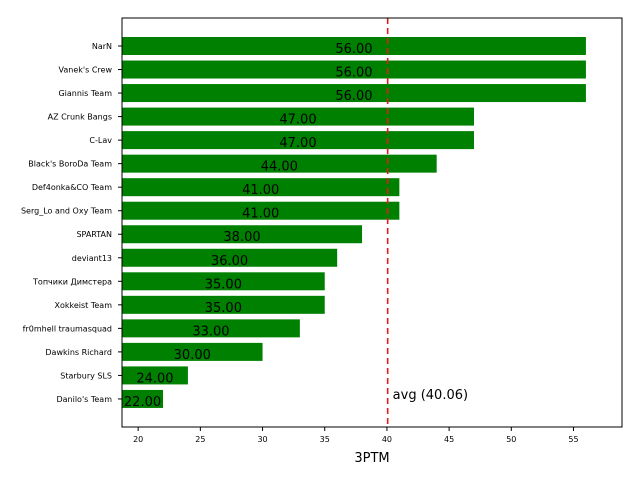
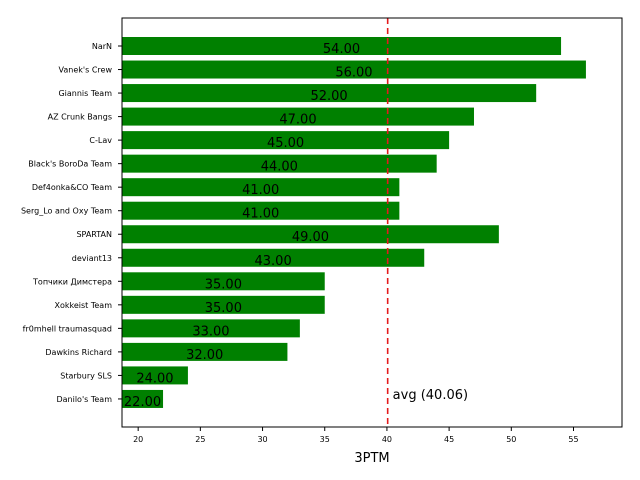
NarN: 56.00 -> 54.00
Giannis Team: 56.00 -> 52.00
C-Lav: 47.00 -> 45.00
SPARTAN: 38.00 -> 49.00
deviant13: 36.00 -> 43.00
Dawkins Richard: 30.00 -> 32.00
